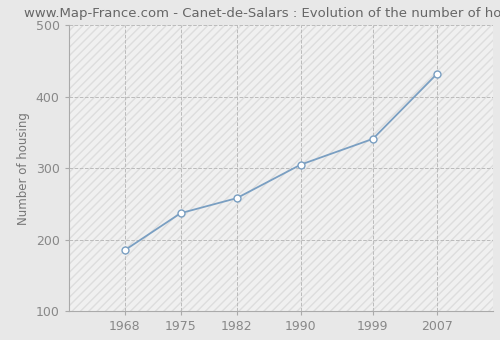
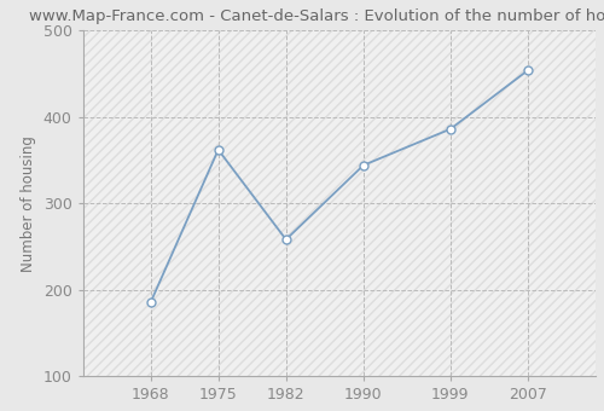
1975: 237 -> 362
1990: 305 -> 344
1999: 341 -> 386
2007: 432 -> 454
